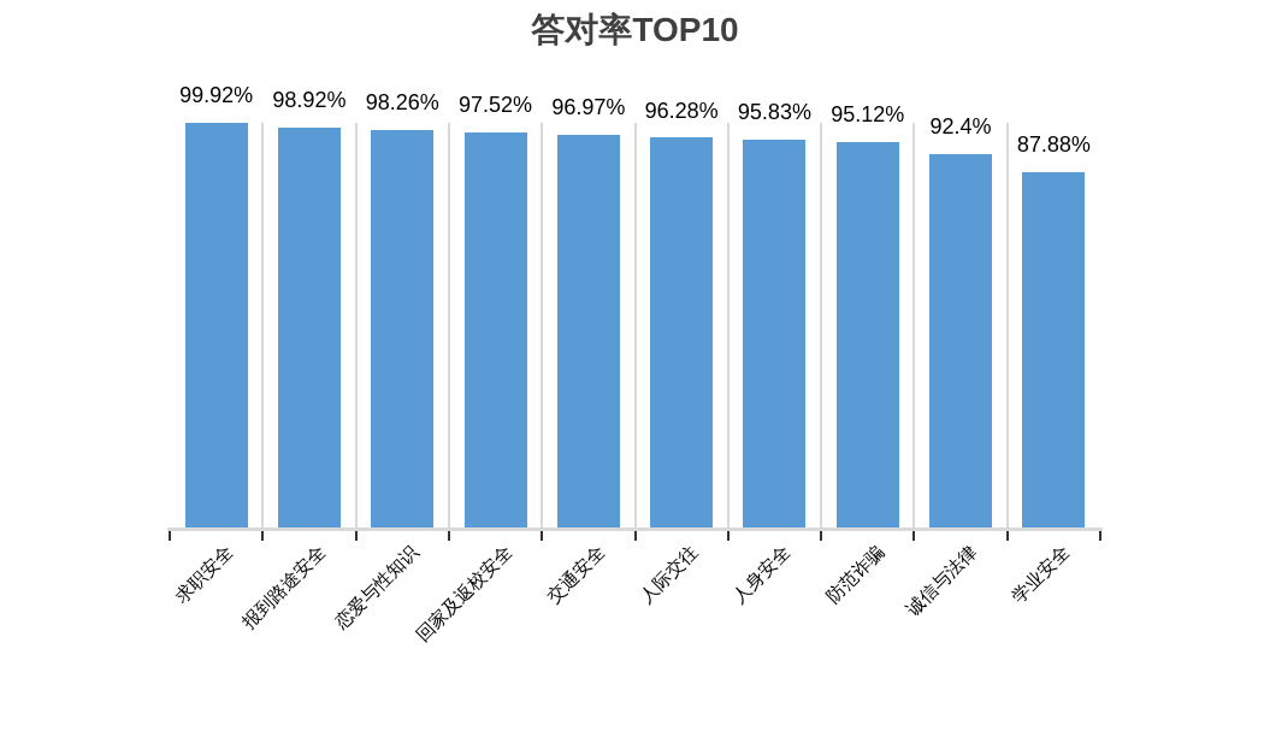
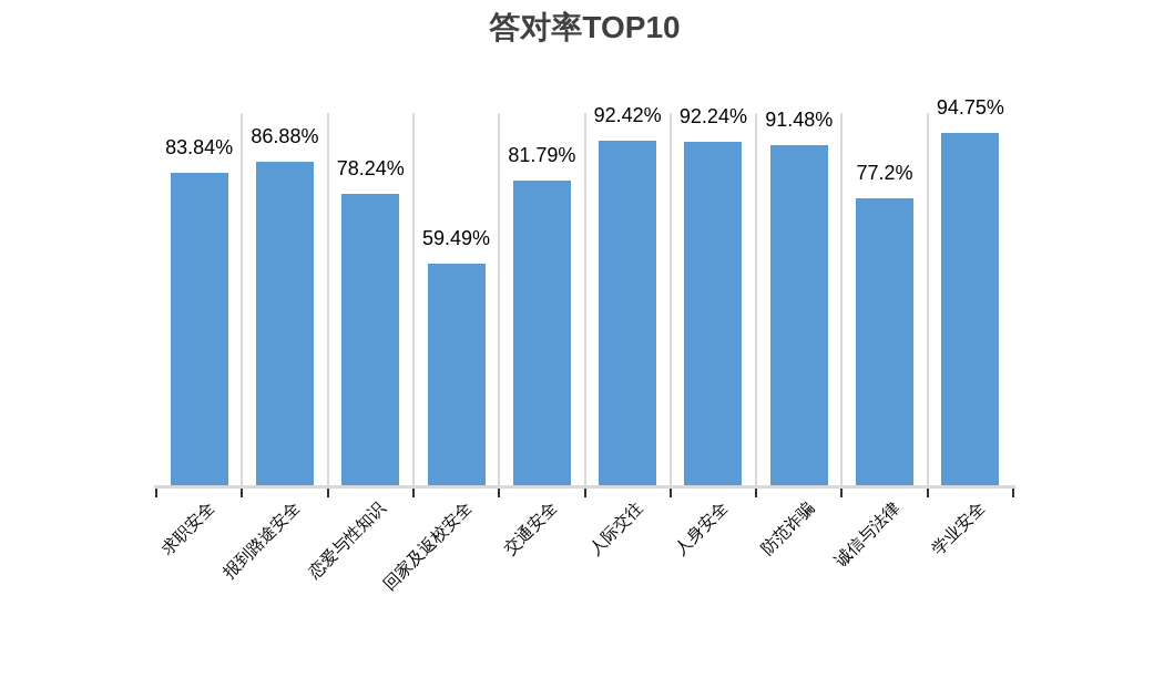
求职安全: 99.92% -> 83.84%
报到路途安全: 98.92% -> 86.88%
恋爱与性知识: 98.26% -> 78.24%
回家及返校安全: 97.52% -> 59.49%
交通安全: 96.97% -> 81.79%
人际交往: 96.28% -> 92.42%
人身安全: 95.83% -> 92.24%
防范诈骗: 95.12% -> 91.48%
诚信与法律: 92.4% -> 77.2%
学业安全: 87.88% -> 94.75%
